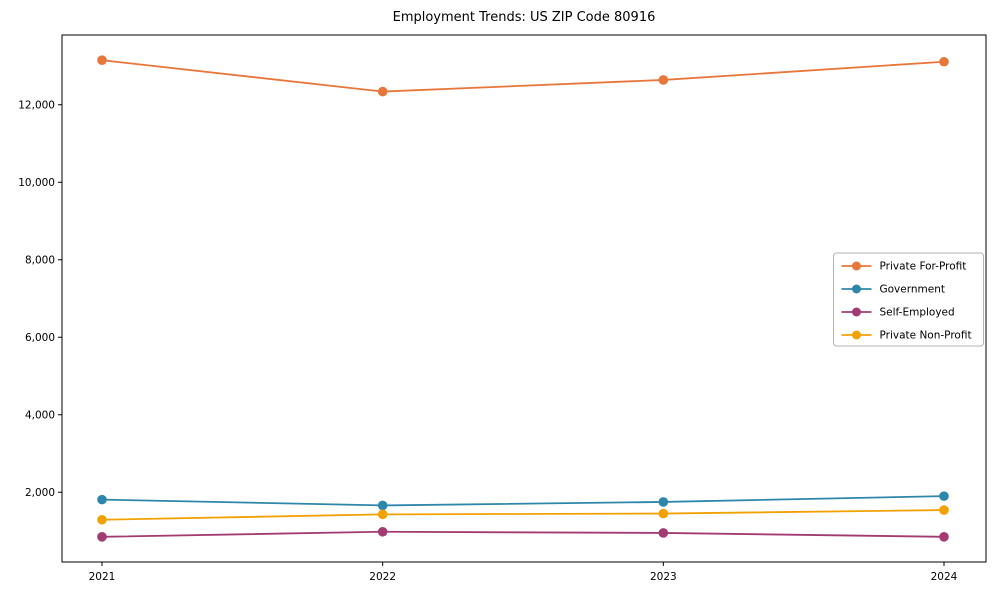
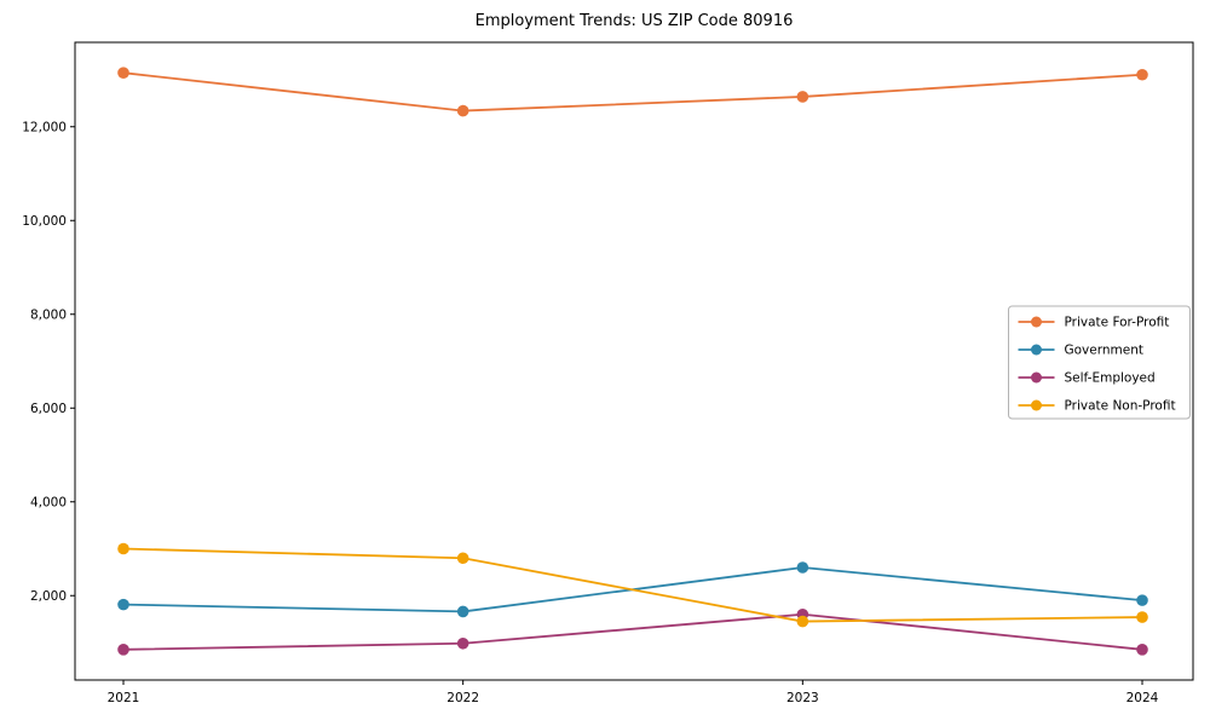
Private Non-Profit/2021: 1300 -> 3000
Private Non-Profit/2022: 1400 -> 2800
Government/2023: 1800 -> 2600
Self-Employed/2023: 1000 -> 1600
